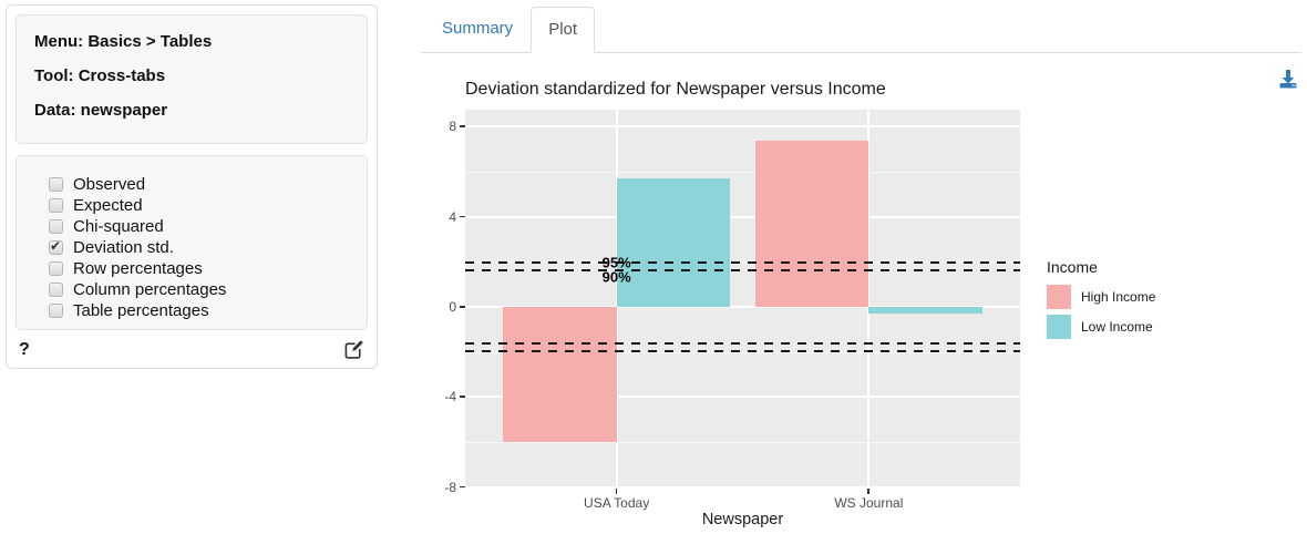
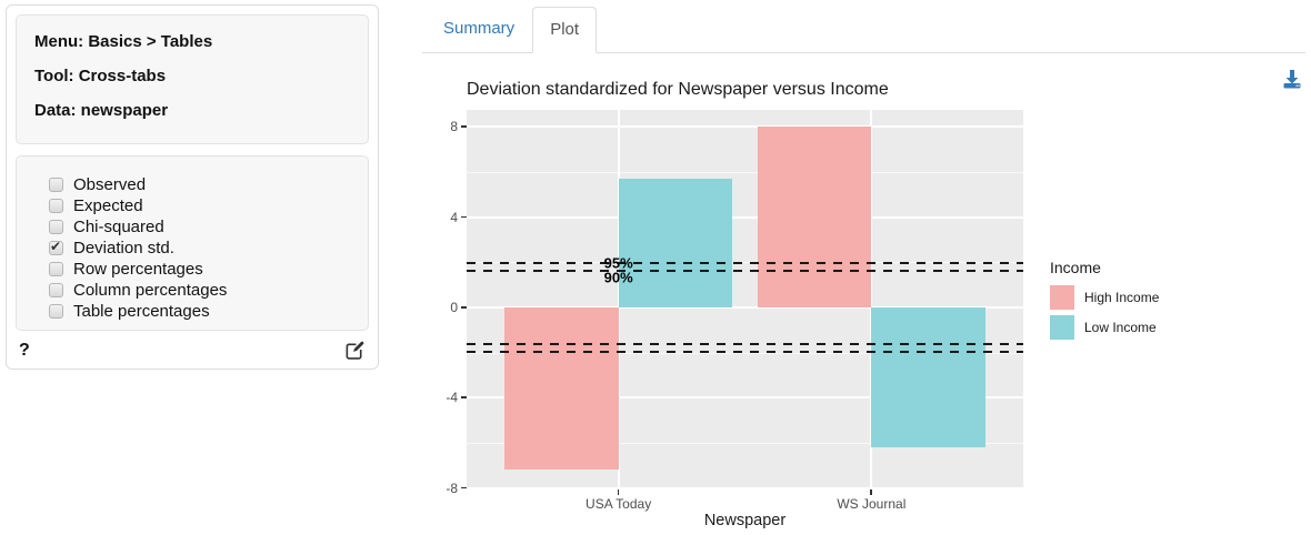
High Income/USA Today: -6.0 -> -7.2
High Income/WS Journal: 7.4 -> 8.0
Low Income/WS Journal: -0.3 -> -6.2
